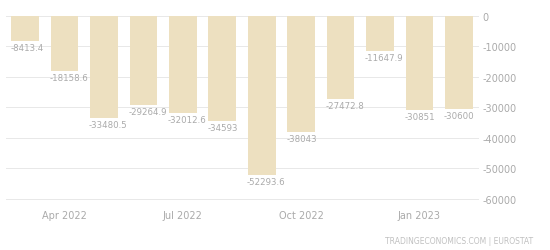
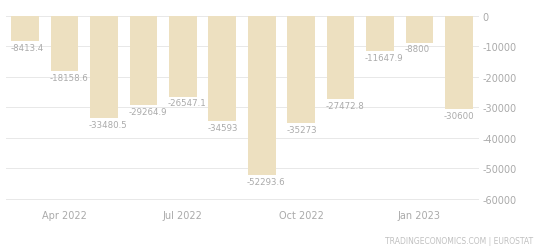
Jul 2022: -32012.6 -> -26547.1
Oct 2022: -38043 -> -35273
Jan 2023: -30851 -> -8800
